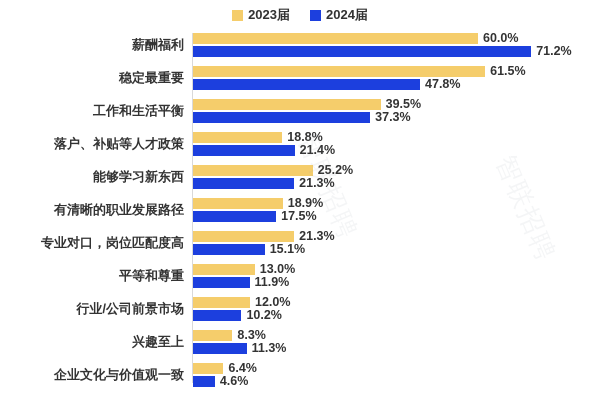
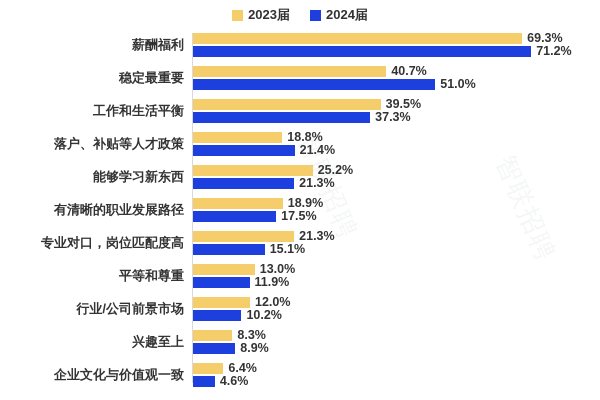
2023届/薪酬福利: 60.0% -> 69.3%
2023届/稳定最重要: 61.5% -> 40.7%
2024届/稳定最重要: 47.8% -> 51.0%
2024届/兴趣至上: 11.3% -> 8.9%
